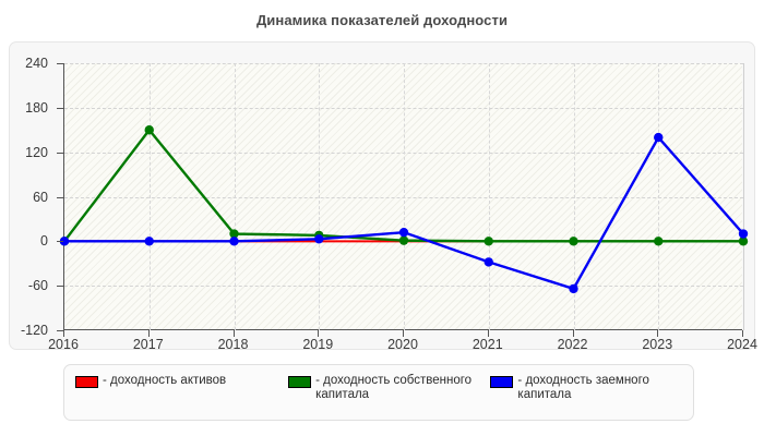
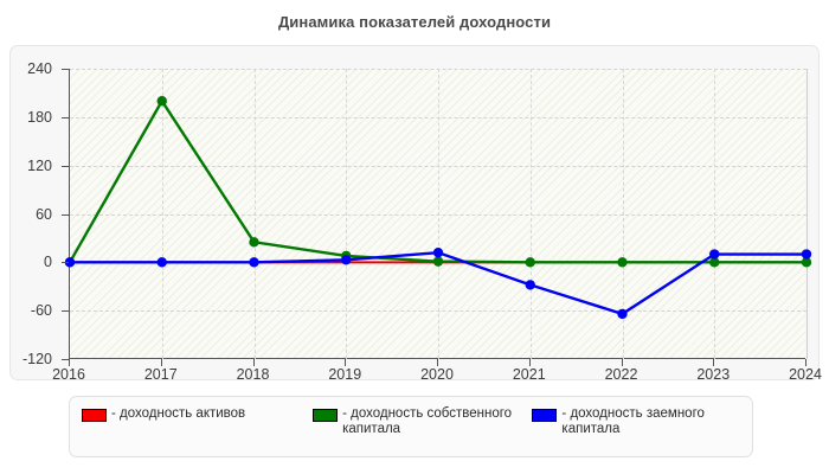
- доходность собственного капитала/2017: 150 -> 200
- доходность собственного капитала/2018: 10 -> 20
- доходность заемного капитала/2023: 140 -> 10
